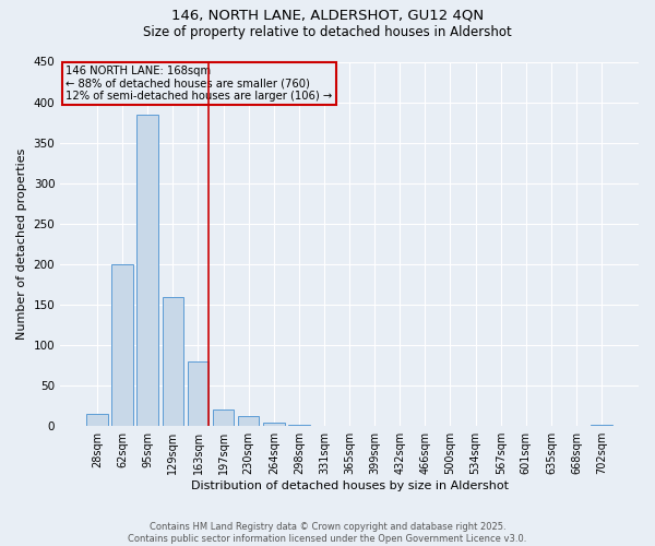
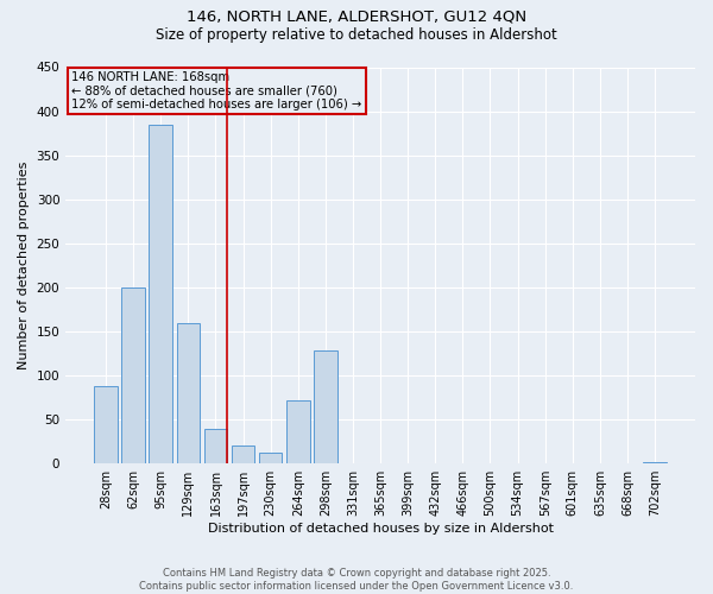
28sqm: 15 -> 88
163sqm: 80 -> 40
264sqm: 5 -> 72
298sqm: 2 -> 128
